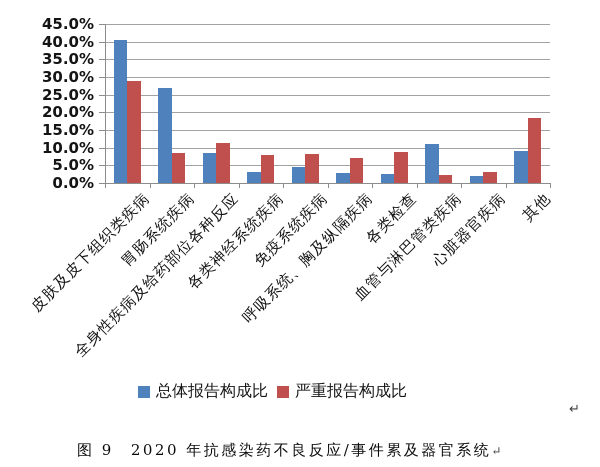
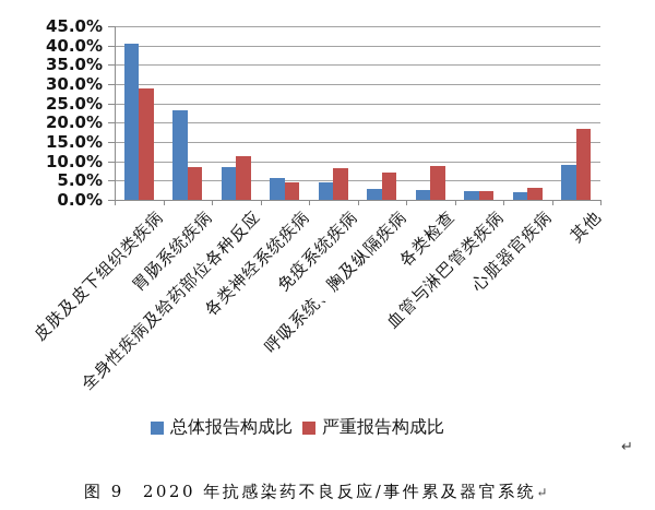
总体报告构成比/胃肠系统疾病: 27% -> 23%
总体报告构成比/各类神经系统疾病: 3% -> 6%
严重报告构成比/各类神经系统疾病: 8% -> 4%
总体报告构成比/血管与淋巴管类疾病: 11% -> 2%
